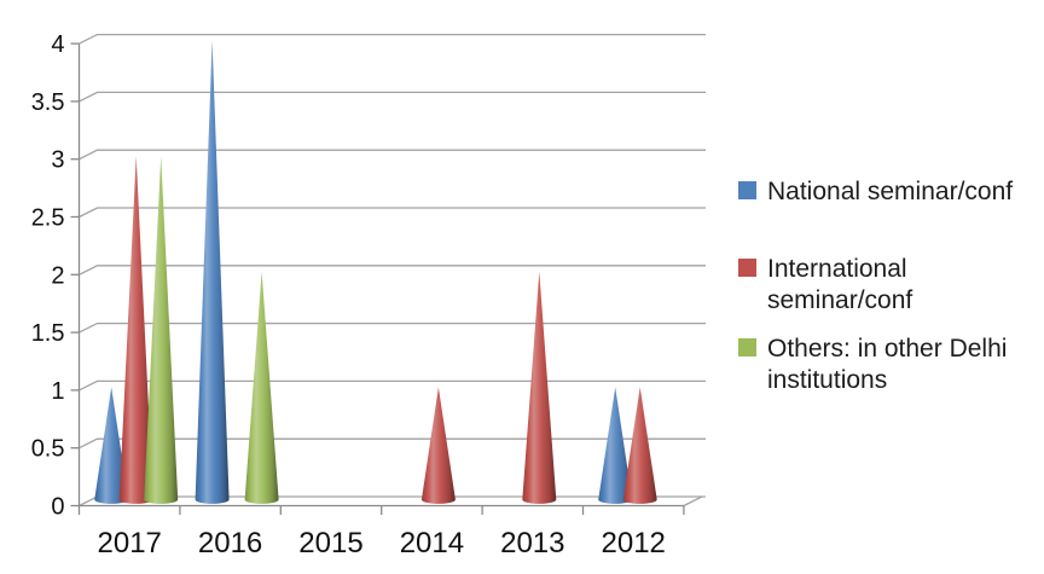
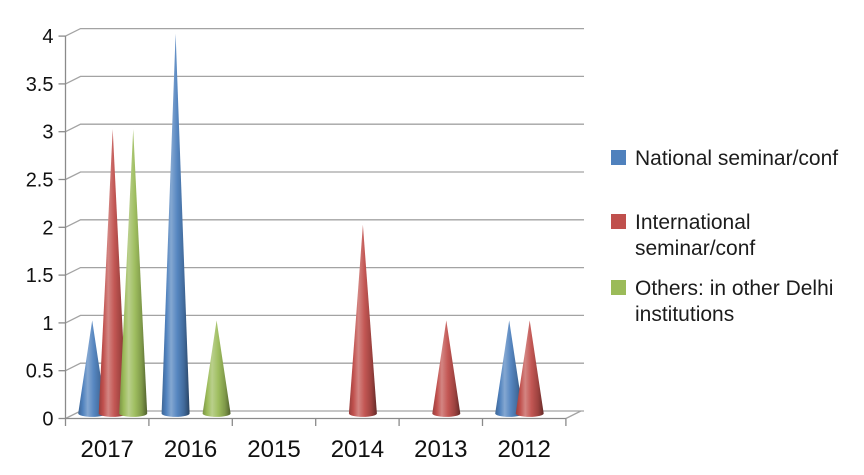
Others: in other Delhi institutions/2016: 2 -> 1
International seminar/conf/2014: 1 -> 2
International seminar/conf/2013: 2 -> 1
